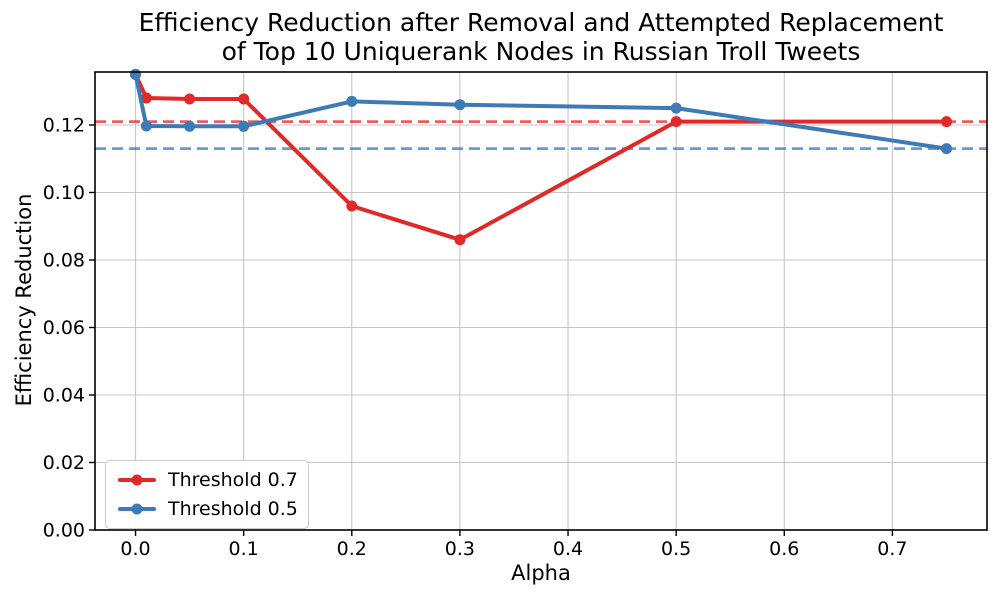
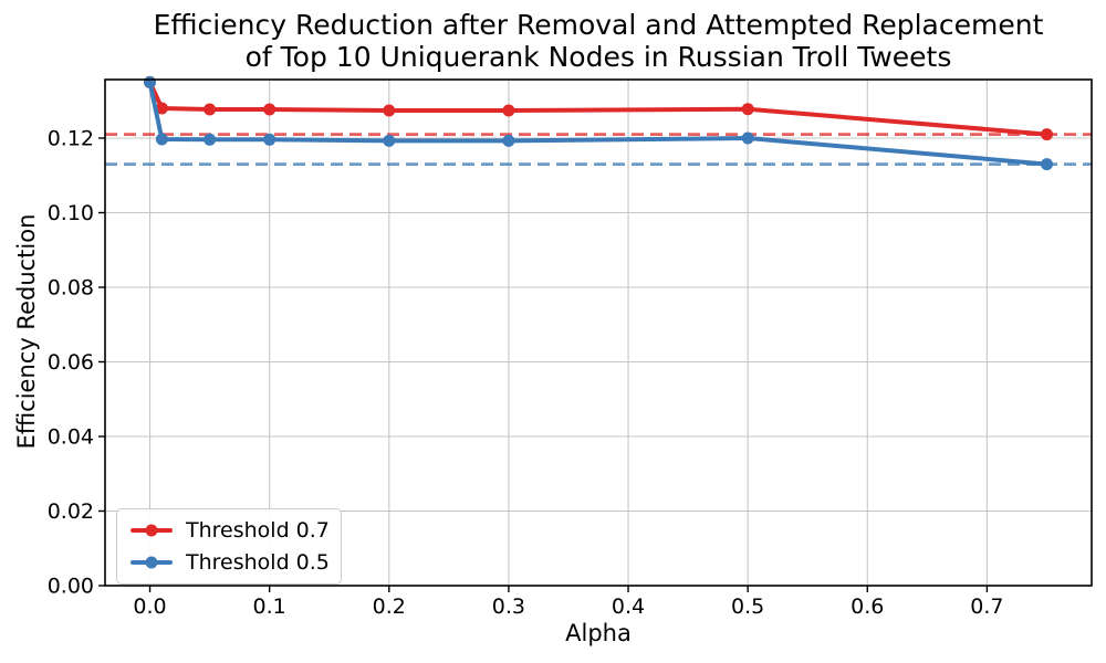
Threshold 0.7/0.2: 0.096 -> 0.127
Threshold 0.5/0.2: 0.127 -> 0.119
Threshold 0.7/0.3: 0.086 -> 0.127
Threshold 0.5/0.3: 0.126 -> 0.119
Threshold 0.7/0.5: 0.121 -> 0.128
Threshold 0.5/0.5: 0.125 -> 0.120
